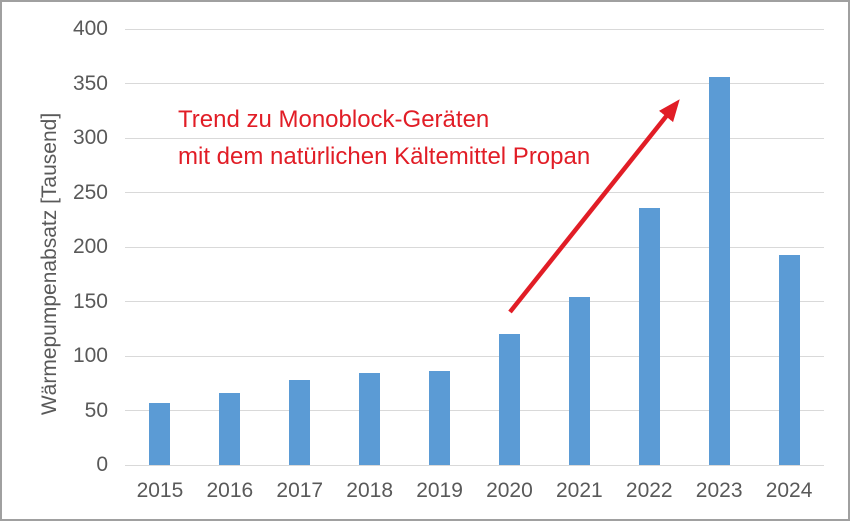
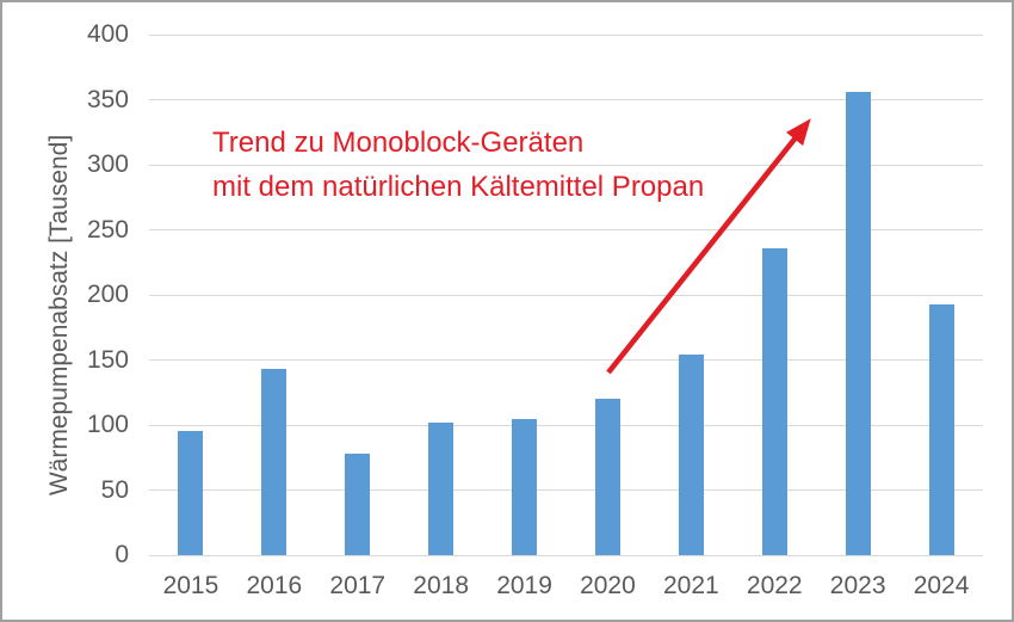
2015: 57 -> 95
2016: 66 -> 143
2018: 84 -> 102
2019: 86 -> 105
